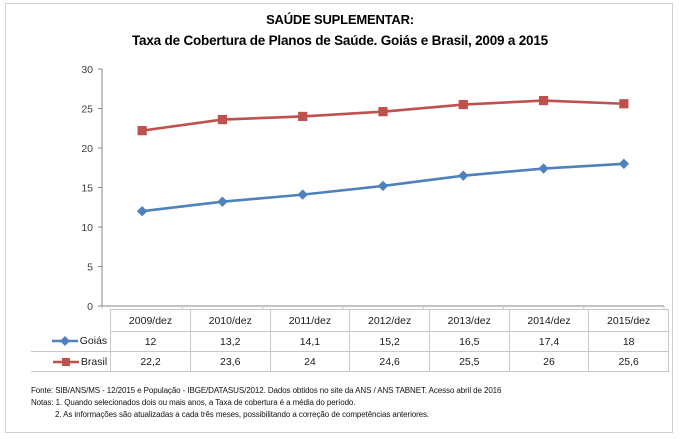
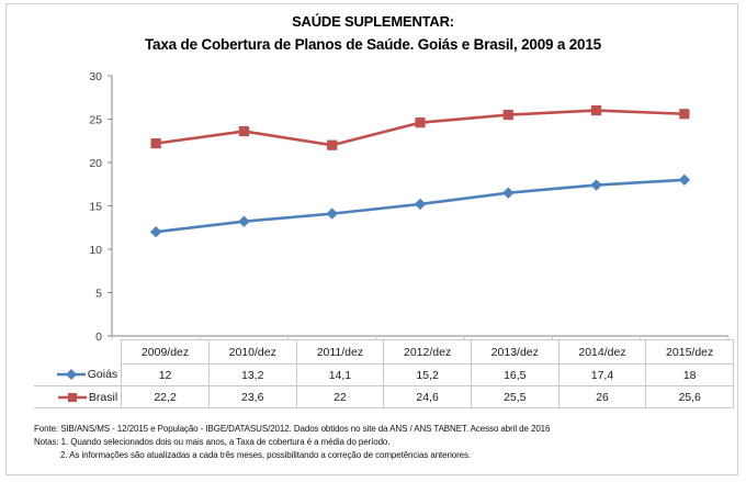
Brasil/2011/dez: 24 -> 22
